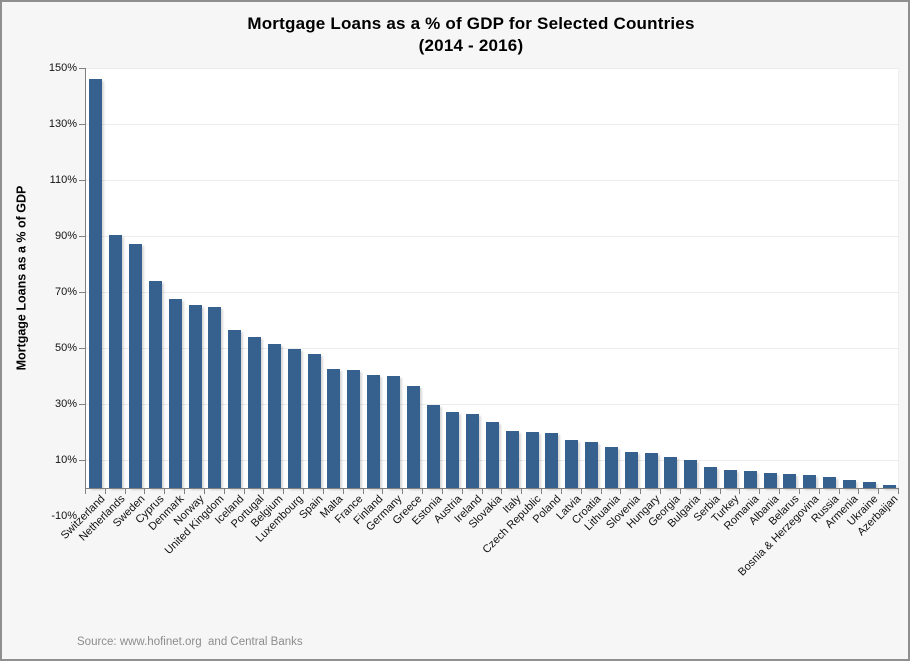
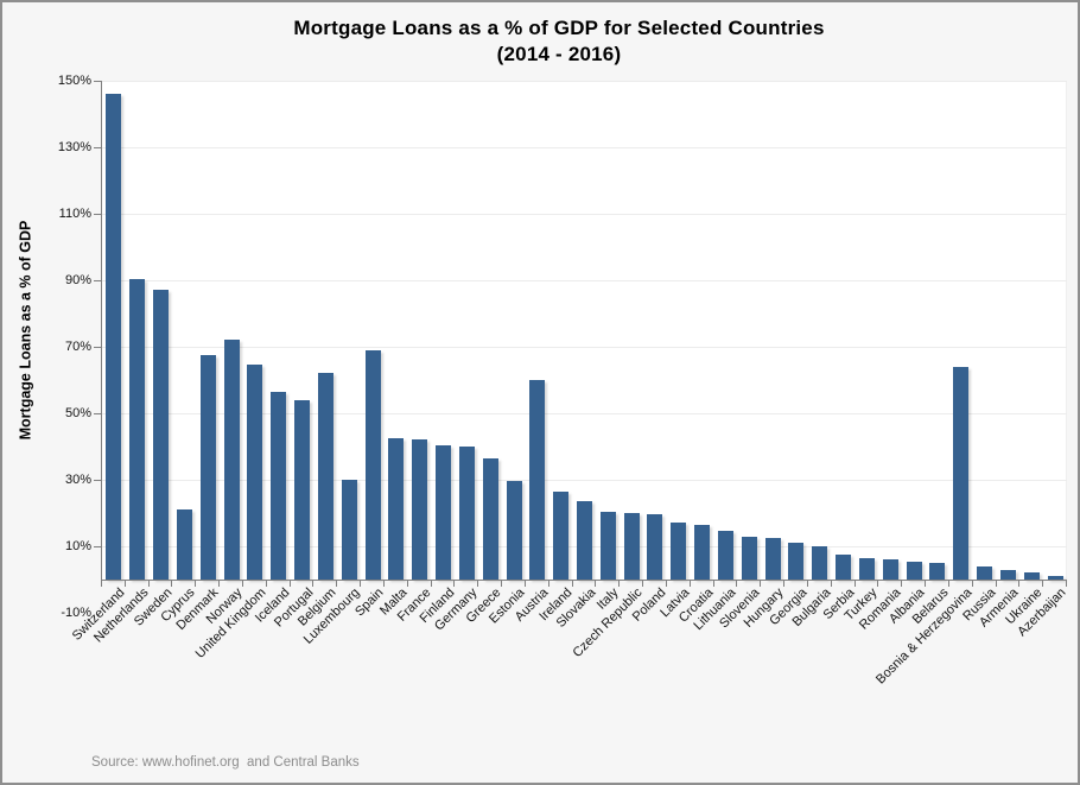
Cyprus: 74% -> 21%
Norway: 66% -> 72%
Belgium: 52% -> 62%
Luxembourg: 50% -> 30%
Spain: 48% -> 69%
Austria: 27% -> 60%
Bosnia & Herzegovina: 4% -> 64%
